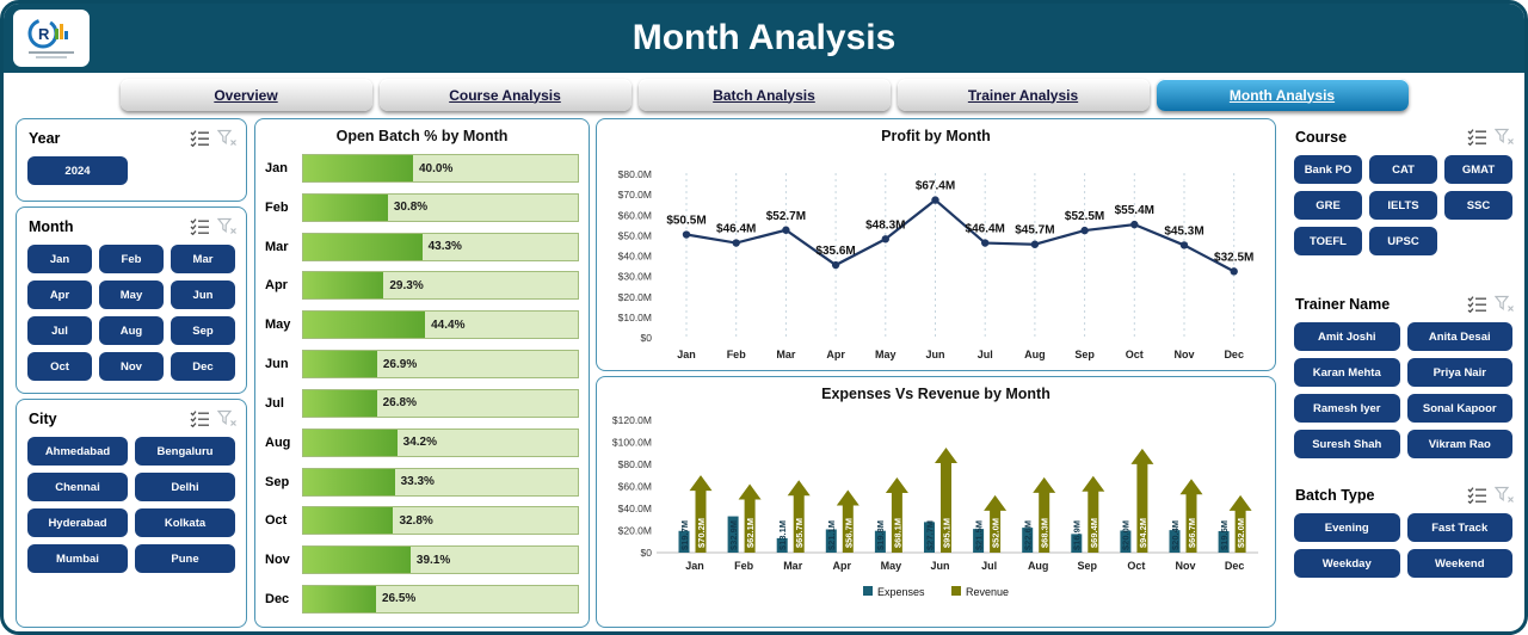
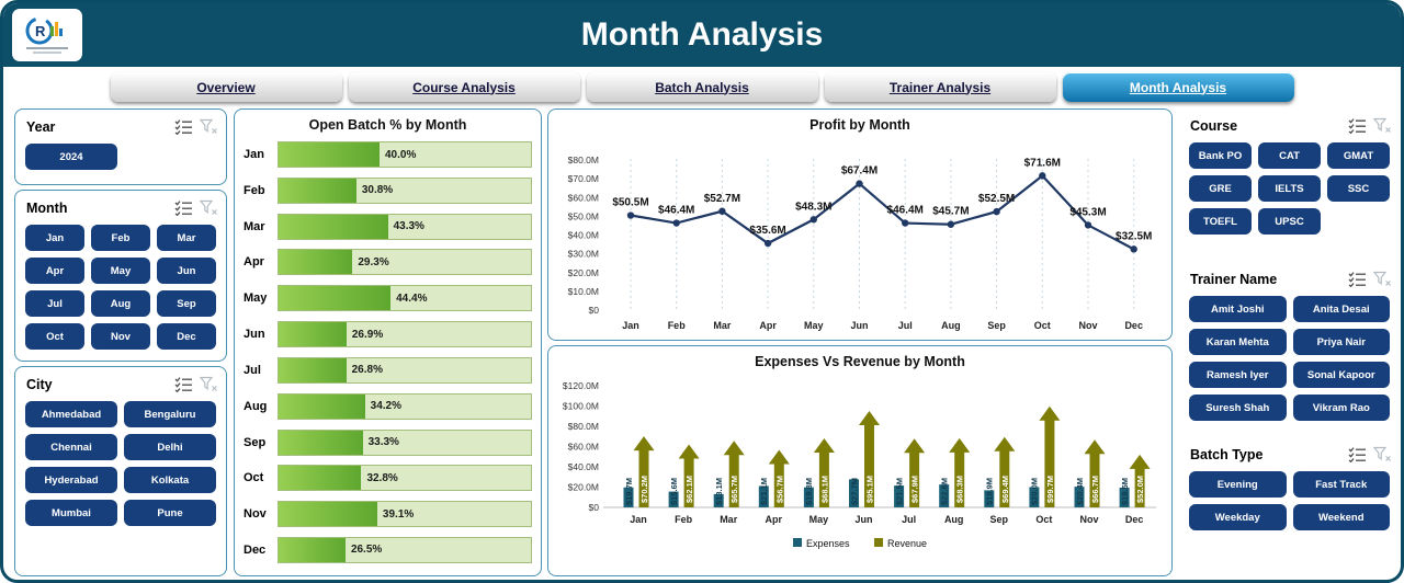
Profit by Month/Oct: $55.4M -> $71.6M
Expenses Vs Revenue by Month/Expenses/Feb: $32.9M -> $15.6M
Expenses Vs Revenue by Month/Revenue/Jul: $52.0M -> $67.9M
Expenses Vs Revenue by Month/Revenue/Oct: $94.2M -> $99.7M
